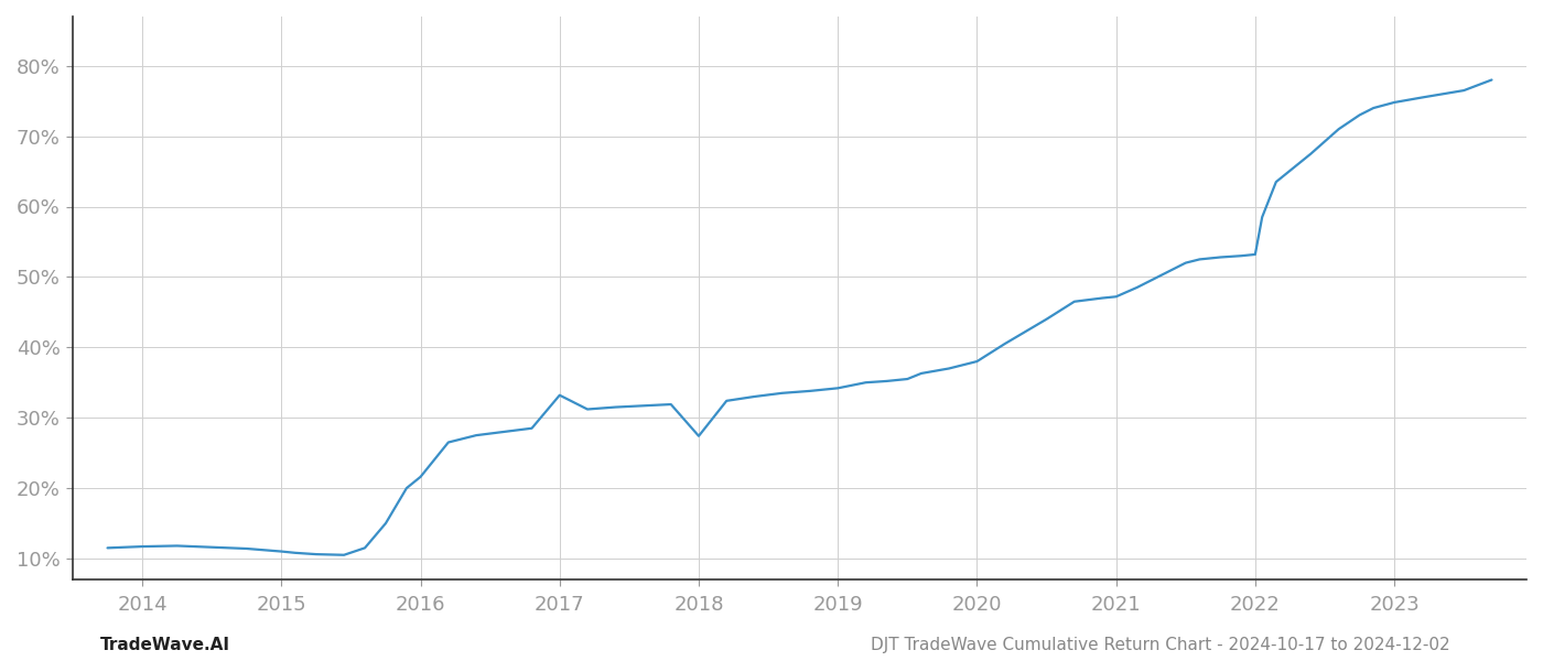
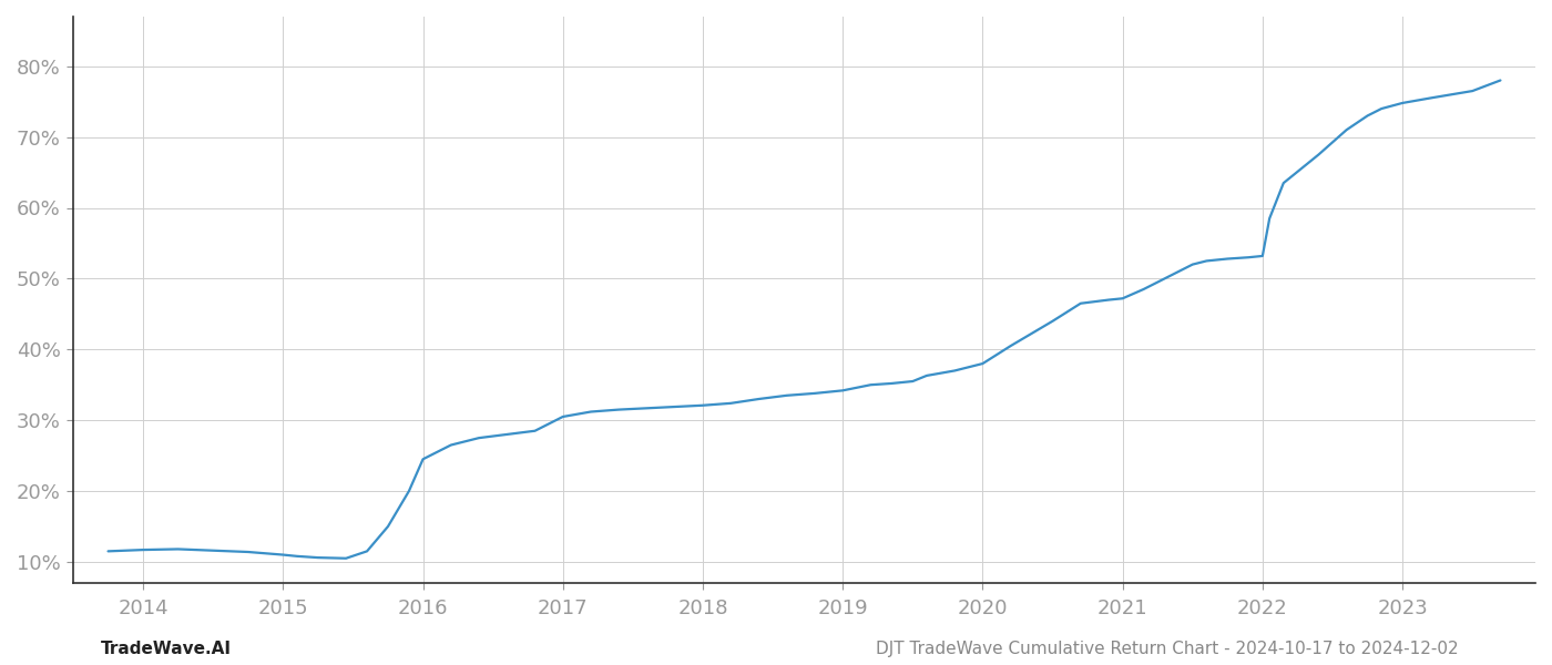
2016: 21.6% -> 24.5%
2017: 33.2% -> 30.5%
2018: 27.4% -> 32.1%
